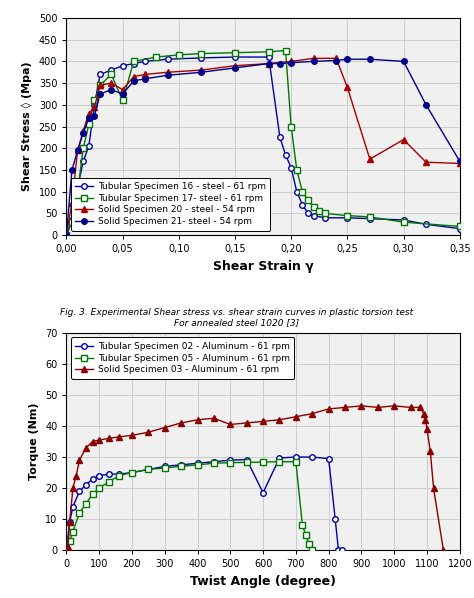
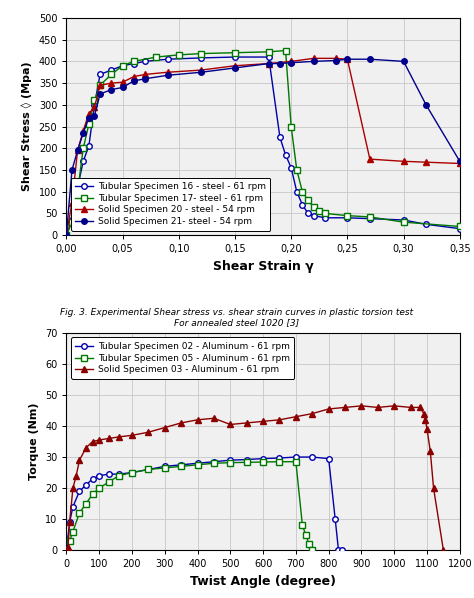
Tubular Specimen 17- steel - 61 rpm/0,05: 310 -> 390
Solid Specimen 20 - steel - 54 rpm/0,05: 335 -> 352
Solid Specimen 21- steel - 54 rpm/0,05: 325 -> 340
Solid Specimen 20 - steel - 54 rpm/0,25: 340 -> 405
Solid Specimen 20 - steel - 54 rpm/0,30: 220 -> 170
Tubular Specimen 02 - Aluminum - 61 rpm/600: 18.5 -> 29.5
